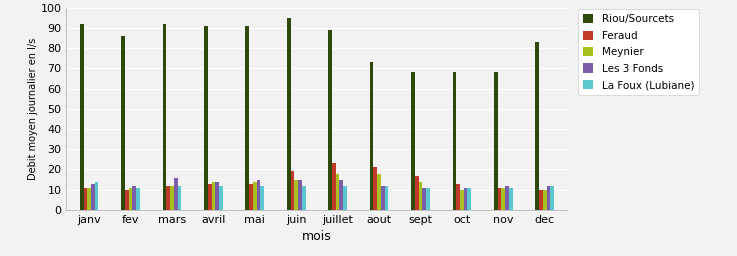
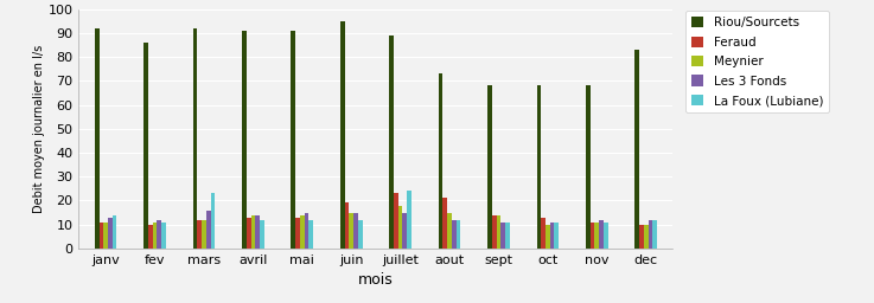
La Foux (Lubiane)/mars: 12 -> 23
La Foux (Lubiane)/juillet: 12 -> 24
Meynier/aout: 18 -> 15
Feraud/sept: 17 -> 14
